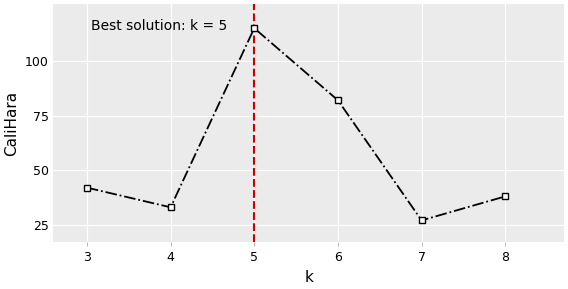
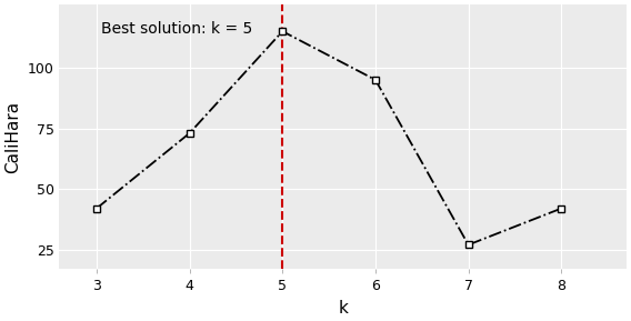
4: 33 -> 73
6: 82 -> 95
8: 38 -> 42
